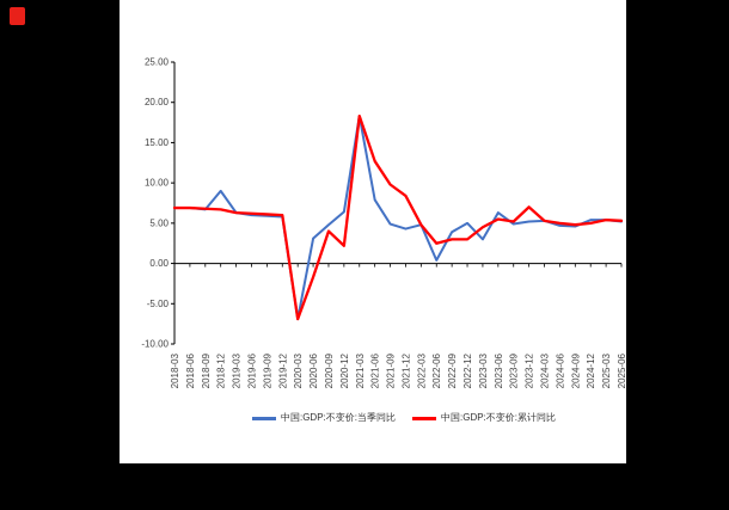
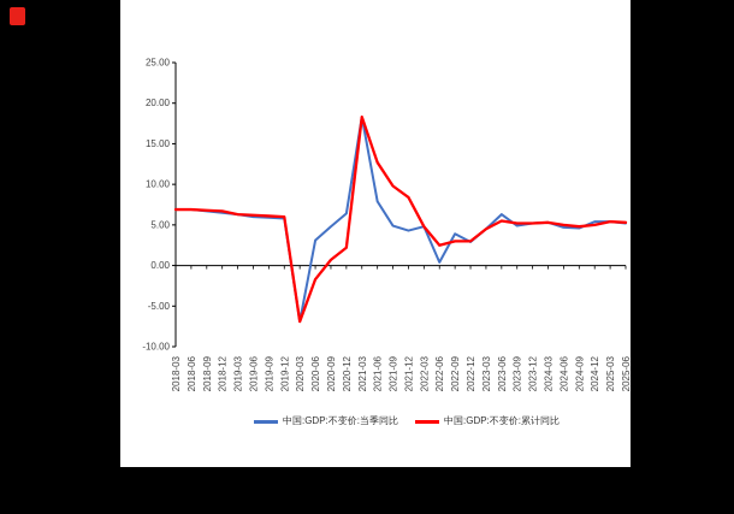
中国:GDP:不变价:当季同比/2018-12: 9 -> 6
中国:GDP:不变价:累计同比/2020-09: 4 -> 1
中国:GDP:不变价:当季同比/2022-12: 5 -> 3
中国:GDP:不变价:当季同比/2023-03: 3 -> 4
中国:GDP:不变价:累计同比/2023-12: 7 -> 5
